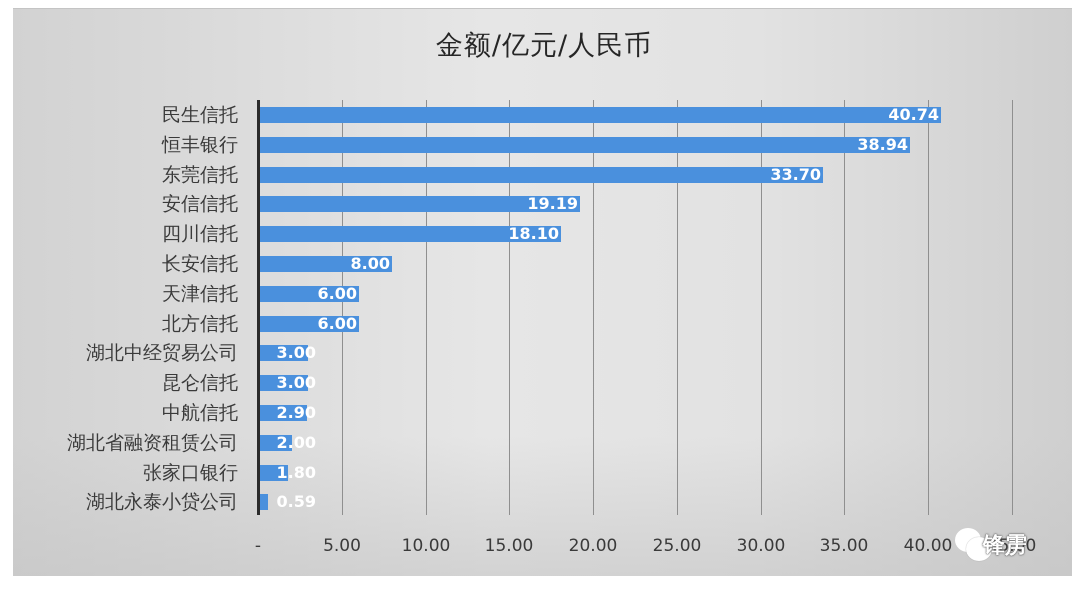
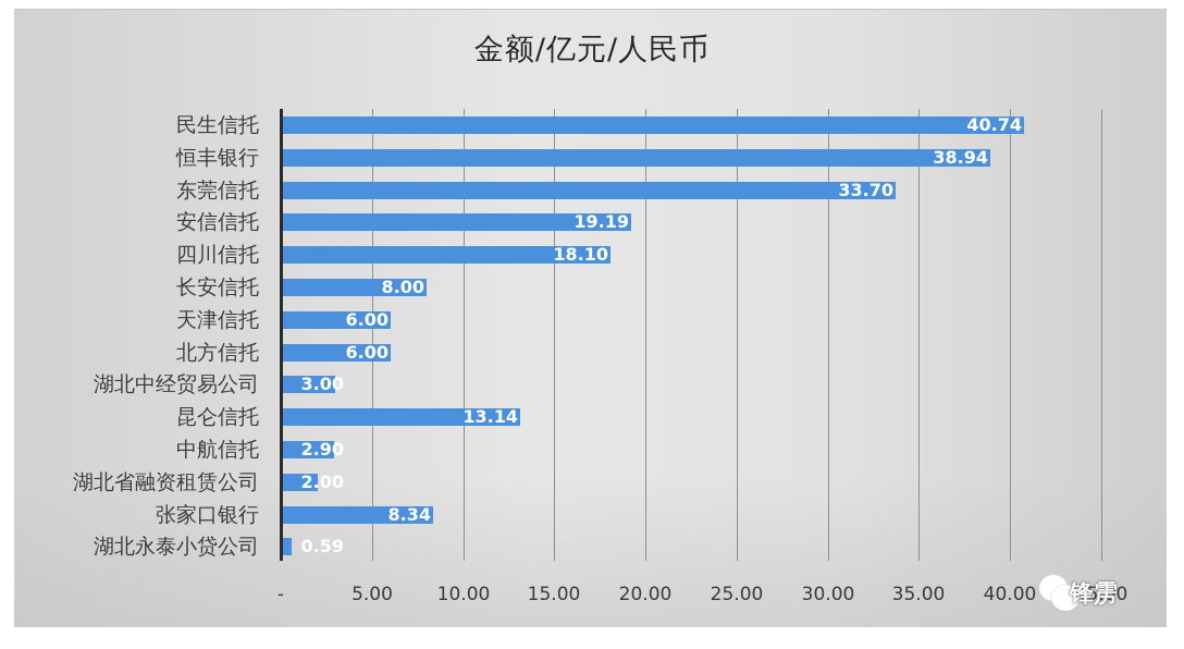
昆仑信托: 3.00 -> 13.14
张家口银行: 1.80 -> 8.34
